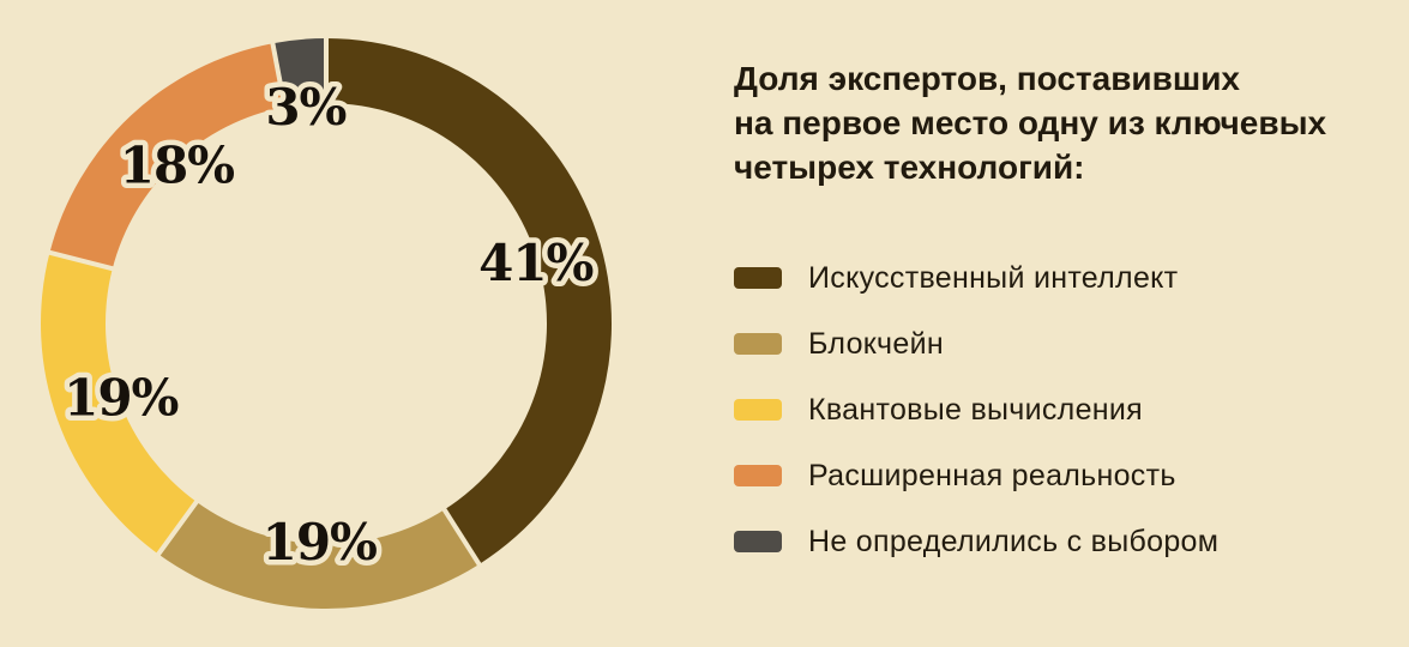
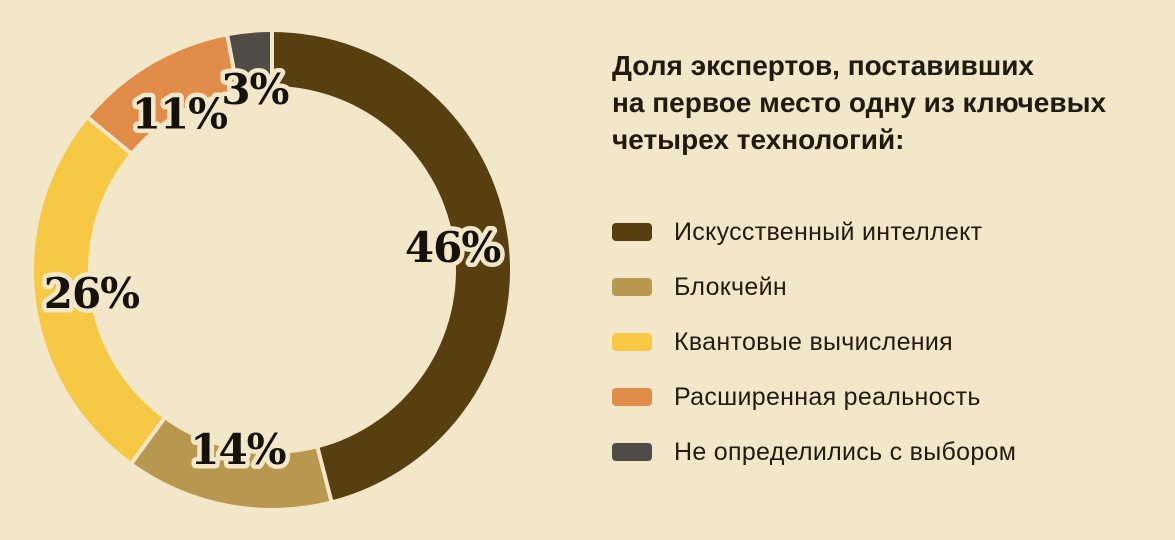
Искусственный интеллект: 41% -> 46%
Блокчейн: 19% -> 14%
Квантовые вычисления: 19% -> 26%
Расширенная реальность: 18% -> 11%
